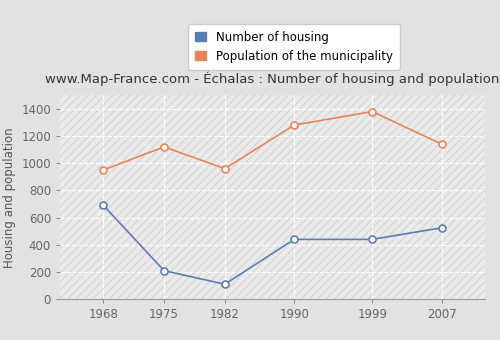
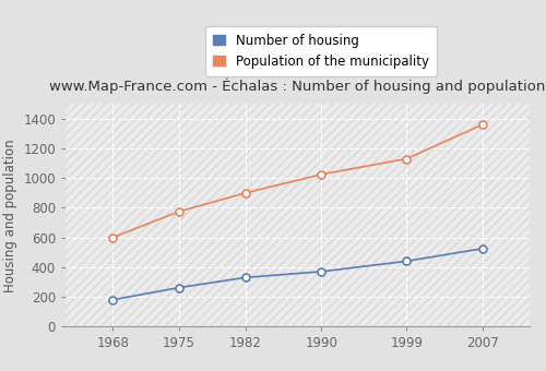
Number of housing/1968: 690 -> 180
Population of the municipality/1968: 950 -> 600
Number of housing/1975: 210 -> 260
Population of the municipality/1975: 1120 -> 780
Number of housing/1982: 110 -> 330
Population of the municipality/1982: 960 -> 900
Number of housing/1990: 440 -> 370
Population of the municipality/1990: 1280 -> 1020
Population of the municipality/1999: 1380 -> 1130
Population of the municipality/2007: 1140 -> 1360
